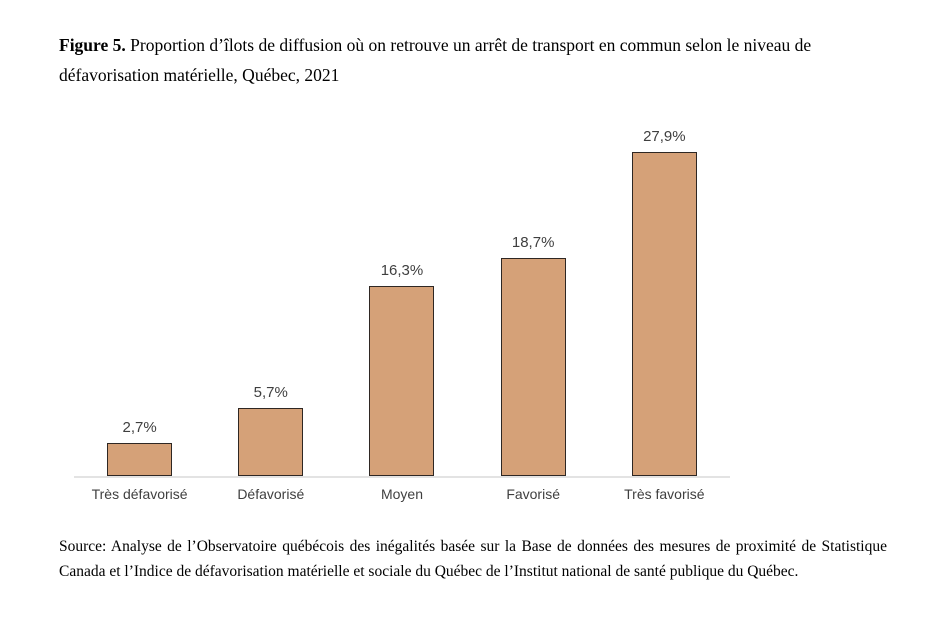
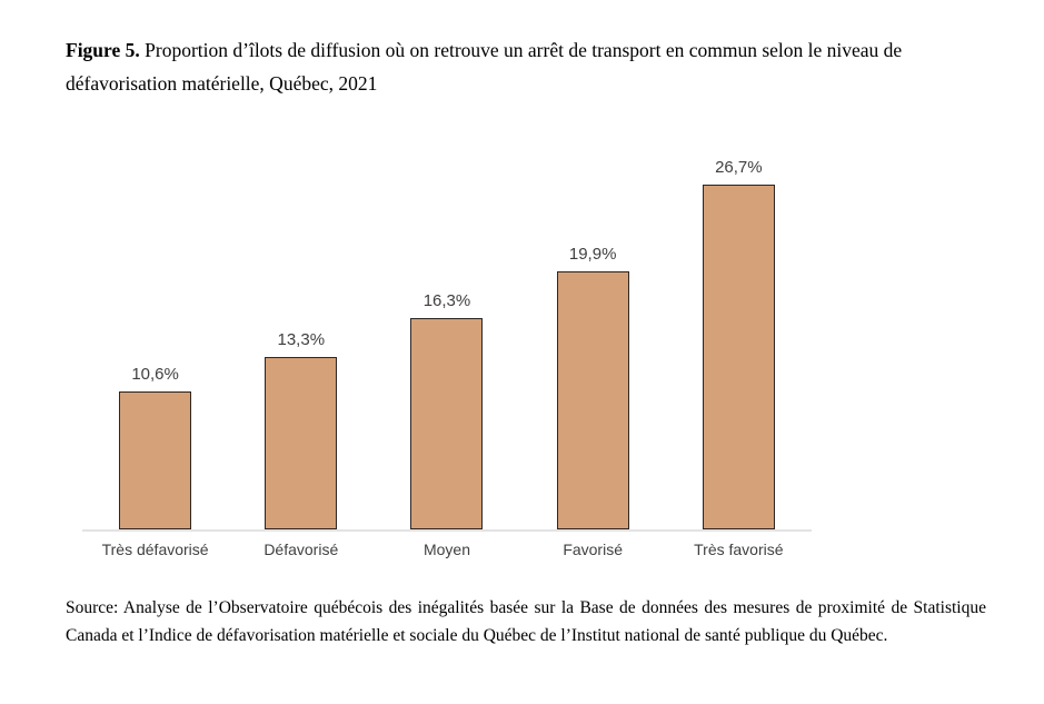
Très défavorisé: 2,7% -> 10,6%
Défavorisé: 5,7% -> 13,3%
Favorisé: 18,7% -> 19,9%
Très favorisé: 27,9% -> 26,7%
